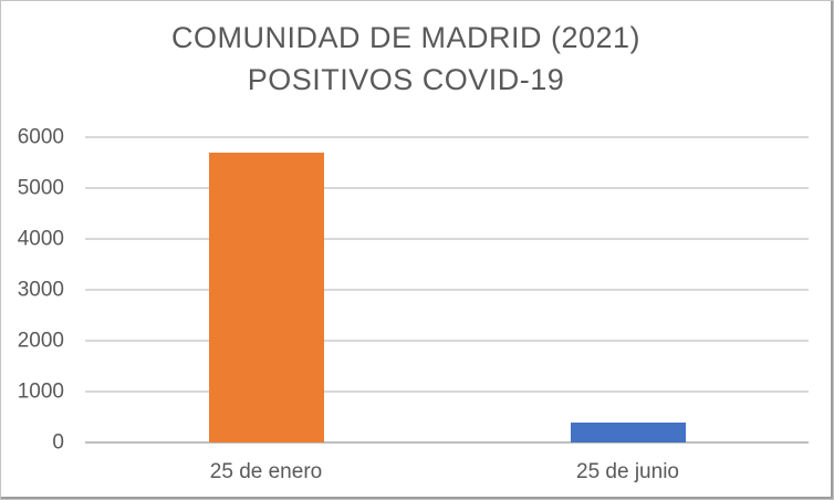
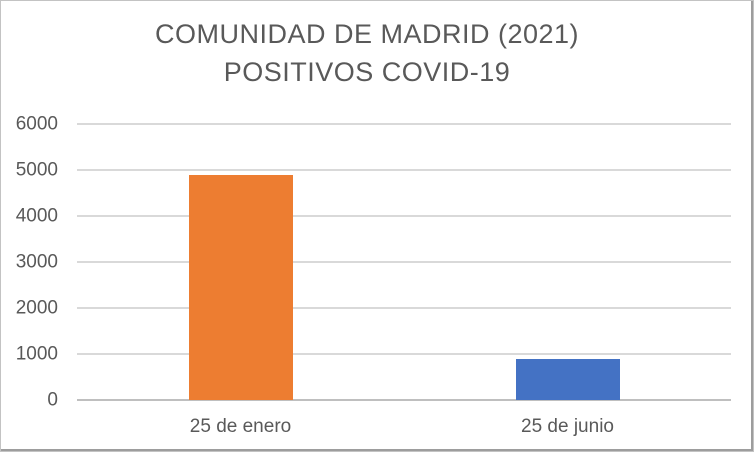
25 de enero: 5700 -> 4900
25 de junio: 400 -> 900
